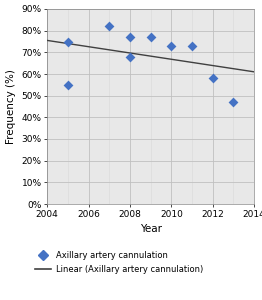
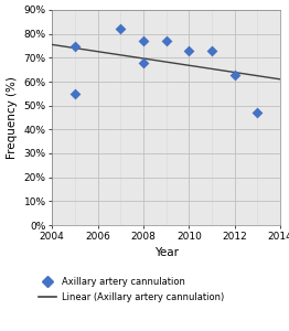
2012: 58% -> 63%
